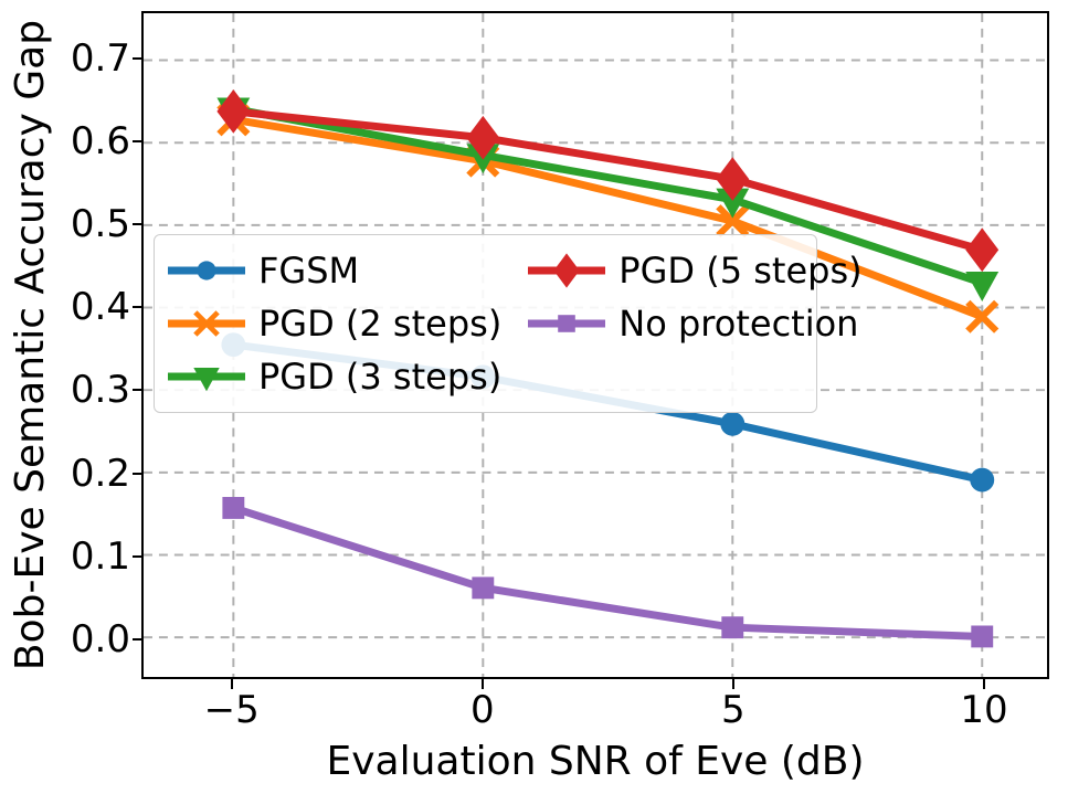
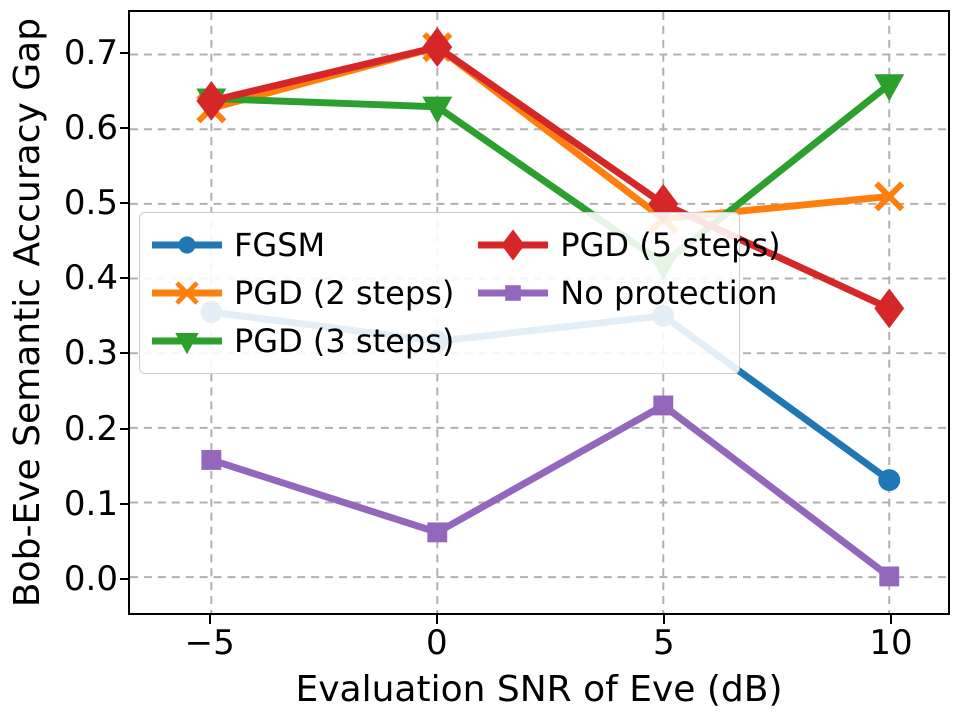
PGD (2 steps)/0: 0.58 -> 0.71
PGD (3 steps)/0: 0.58 -> 0.63
PGD (5 steps)/0: 0.61 -> 0.71
FGSM/5: 0.26 -> 0.35
PGD (2 steps)/5: 0.51 -> 0.48
PGD (3 steps)/5: 0.53 -> 0.42
PGD (5 steps)/5: 0.56 -> 0.50
No protection/5: 0.01 -> 0.23
FGSM/10: 0.19 -> 0.13
PGD (2 steps)/10: 0.39 -> 0.51
PGD (3 steps)/10: 0.43 -> 0.66
PGD (5 steps)/10: 0.47 -> 0.36
